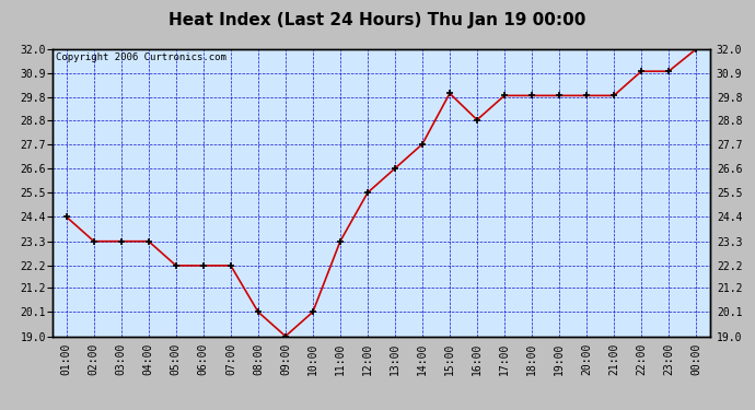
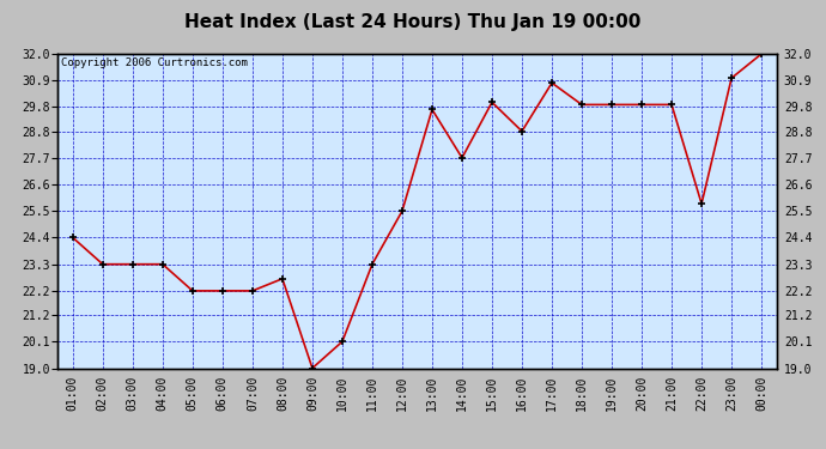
08:00: 20.1 -> 22.7
13:00: 26.6 -> 29.7
17:00: 29.9 -> 30.8
22:00: 31.0 -> 25.8
